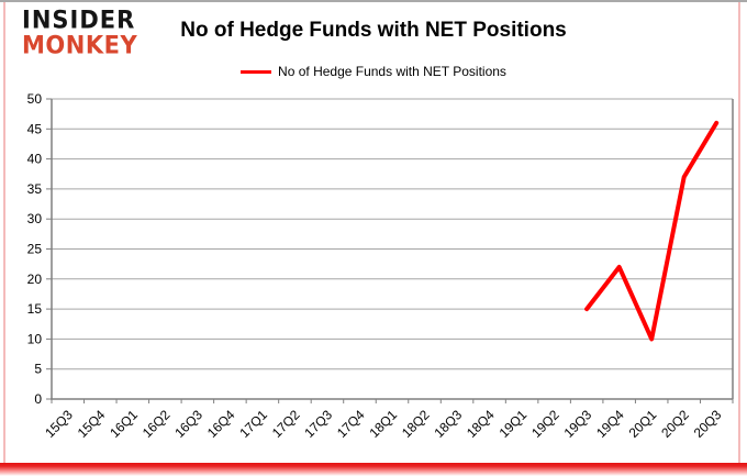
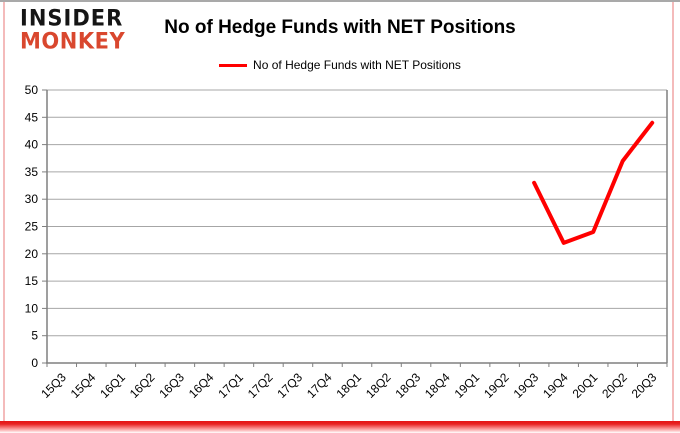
19Q3: 15 -> 33
20Q1: 10 -> 24
20Q3: 46 -> 44
